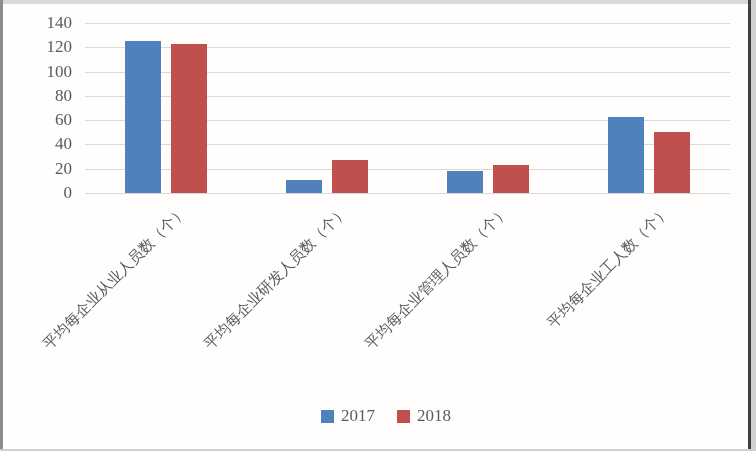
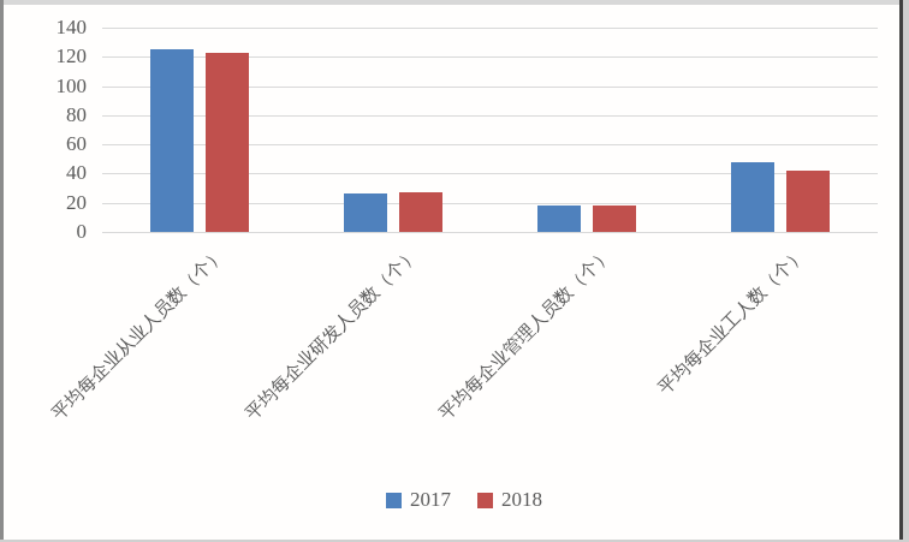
2017/平均每企业研发人员数（个）: 11 -> 26
2018/平均每企业管理人员数（个）: 23 -> 18
2017/平均每企业工人数（个）: 63 -> 48
2018/平均每企业工人数（个）: 50 -> 42
